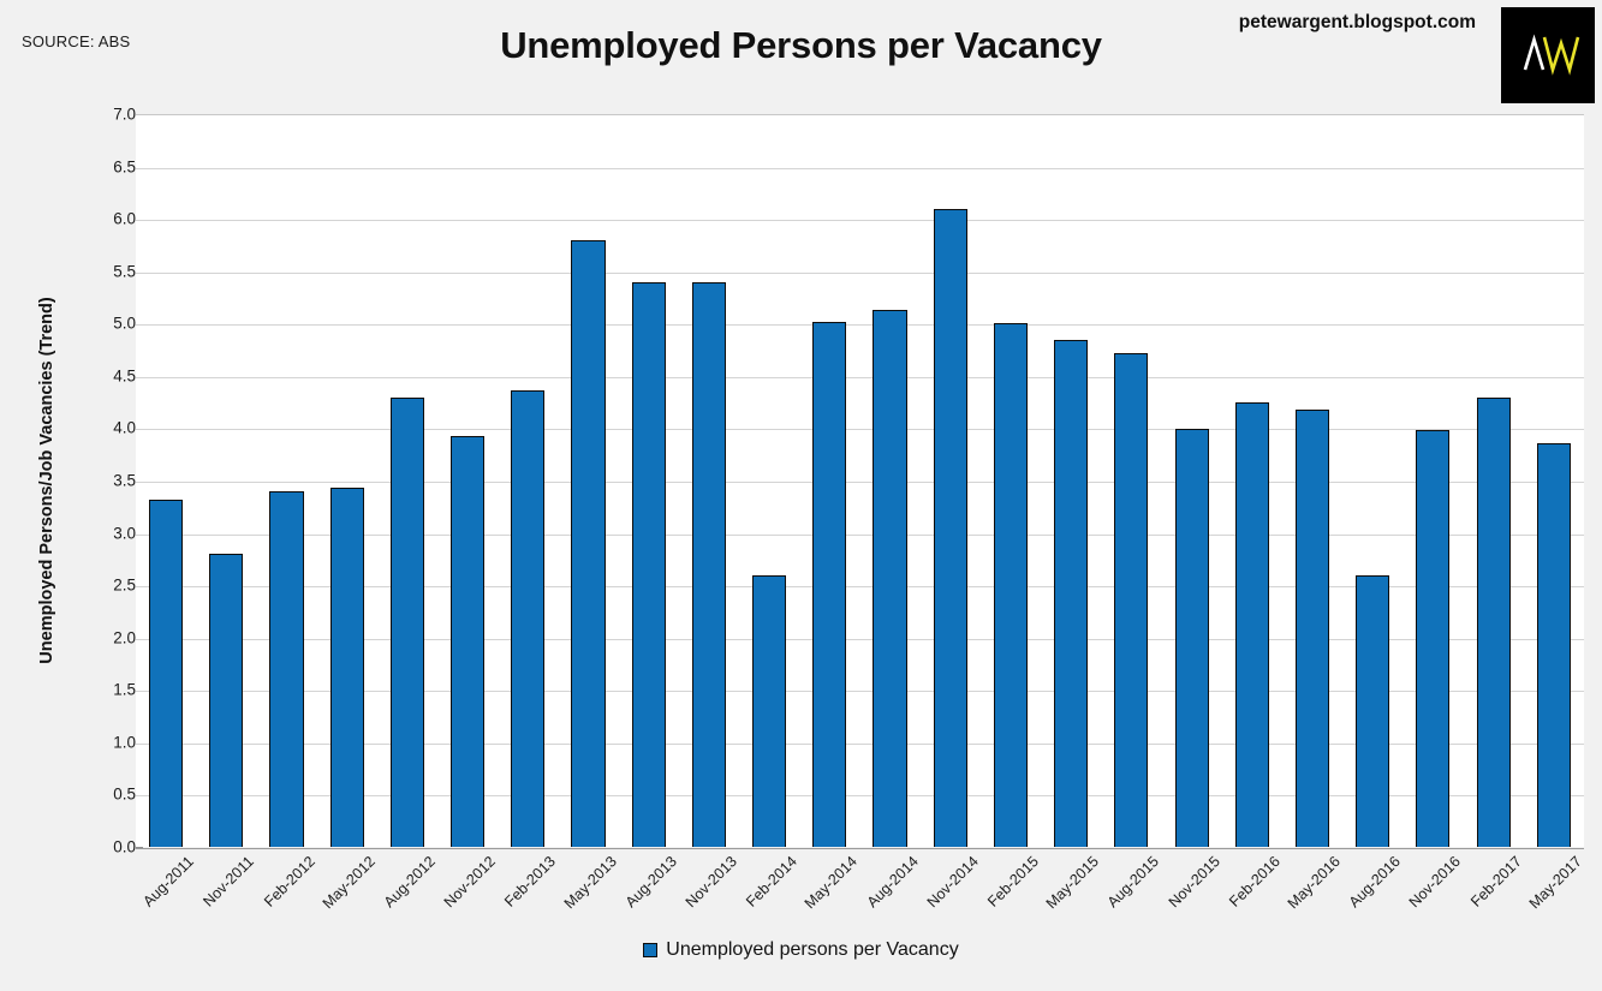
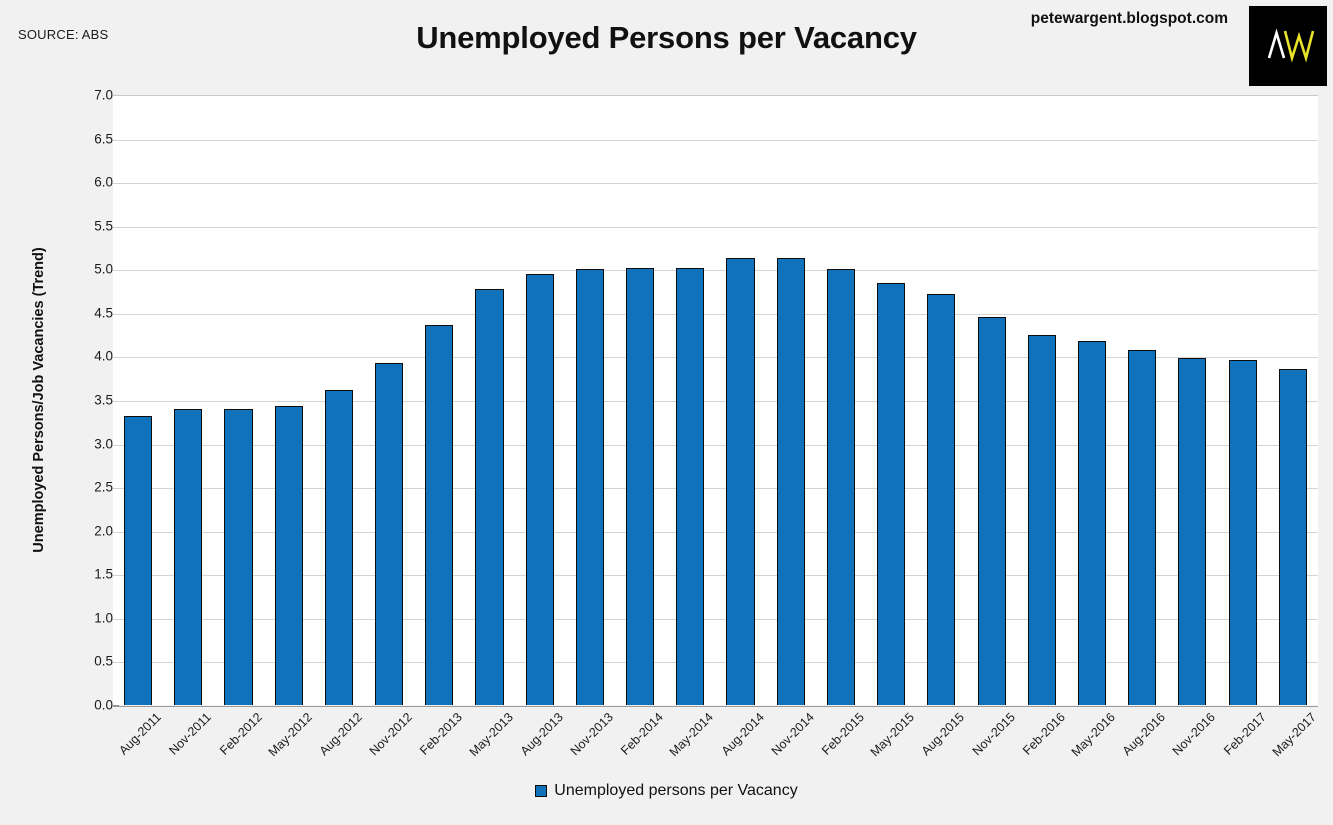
Nov-2011: 2.8 -> 3.4
Aug-2012: 4.3 -> 3.6
May-2013: 5.8 -> 4.8
Aug-2013: 5.4 -> 5.0
Nov-2013: 5.4 -> 5.0
Feb-2014: 2.6 -> 5.0
Nov-2014: 6.1 -> 5.1
Nov-2015: 4.0 -> 4.5
Aug-2016: 2.6 -> 4.1
Feb-2017: 4.3 -> 4.0
